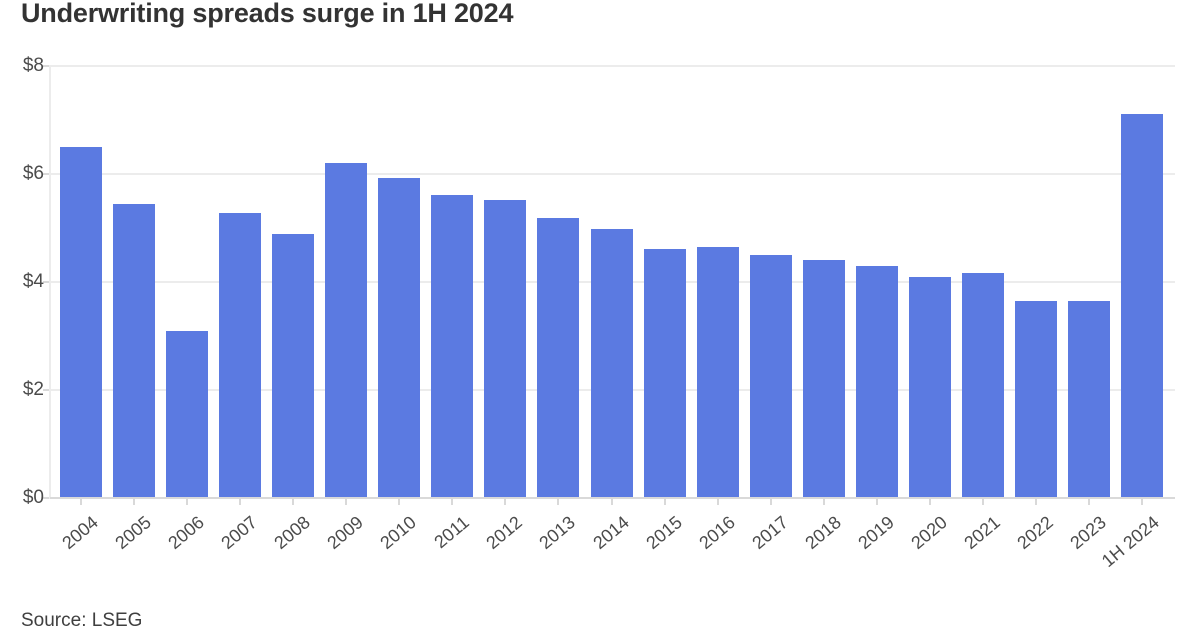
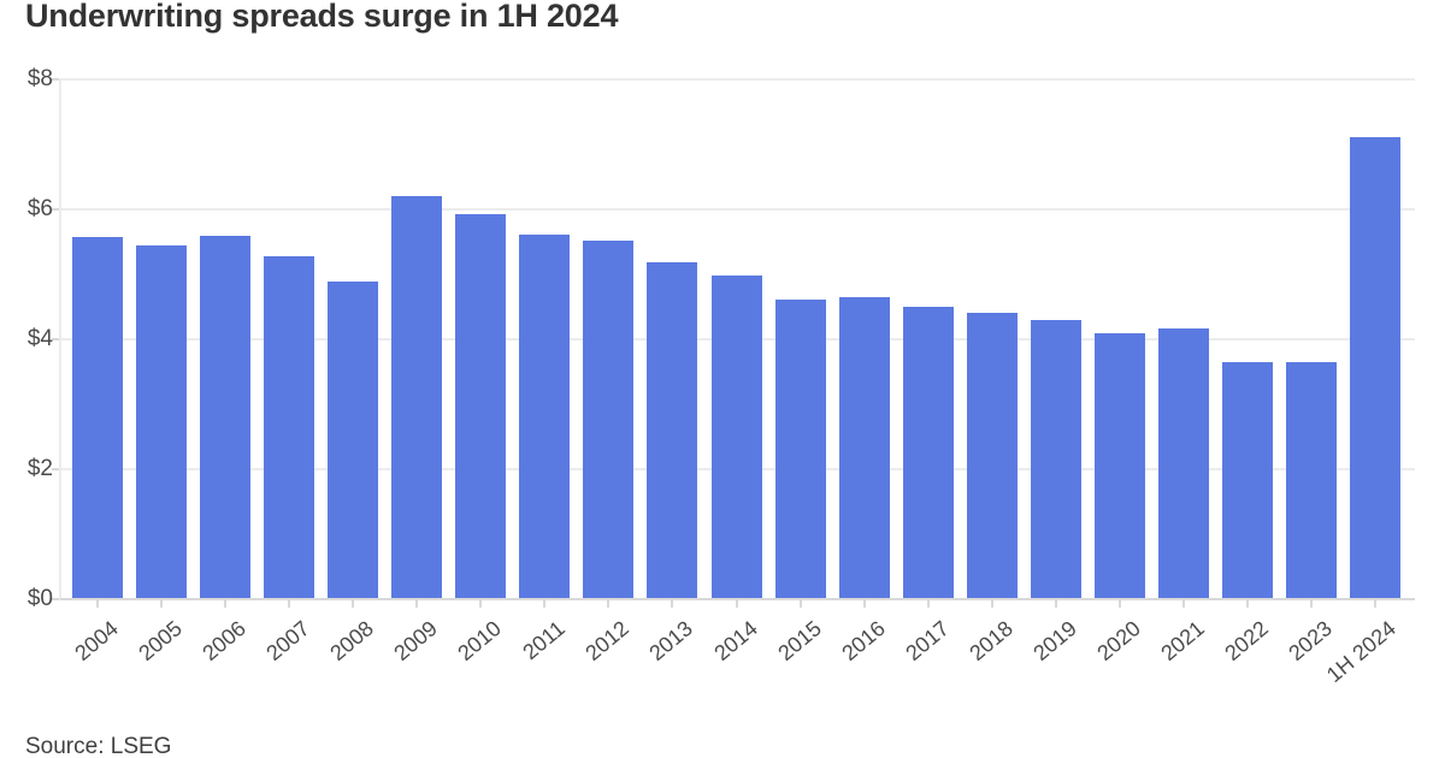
2004: $6.5 -> $5.6
2006: $3.1 -> $5.6
